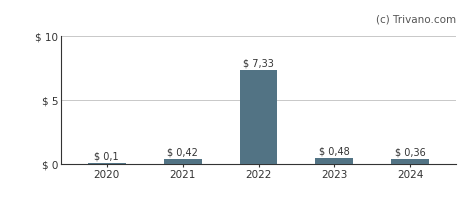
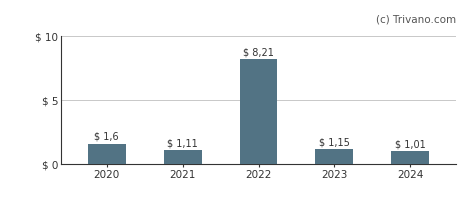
2020: 0,1 -> 1,6
2021: 0,42 -> 1,11
2022: 7,33 -> 8,21
2023: 0,48 -> 1,15
2024: 0,36 -> 1,01
